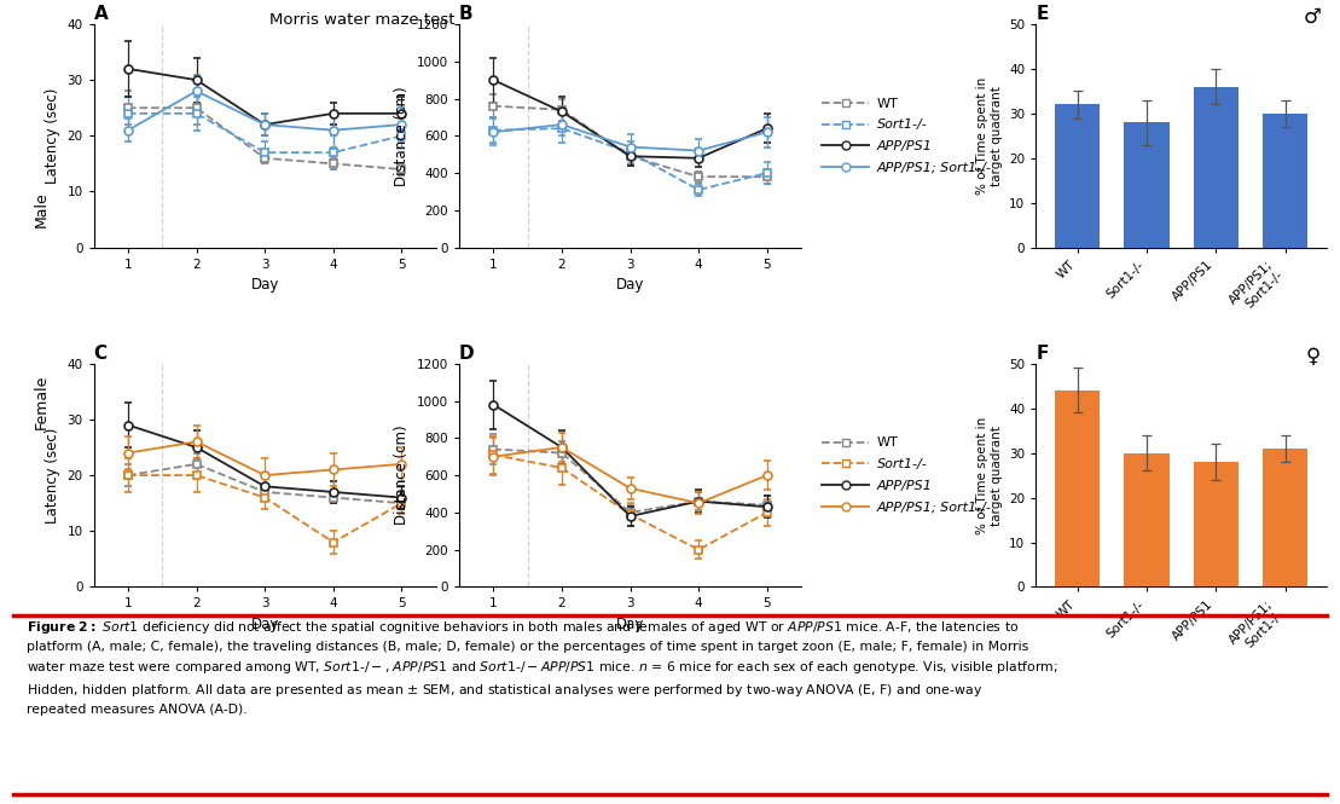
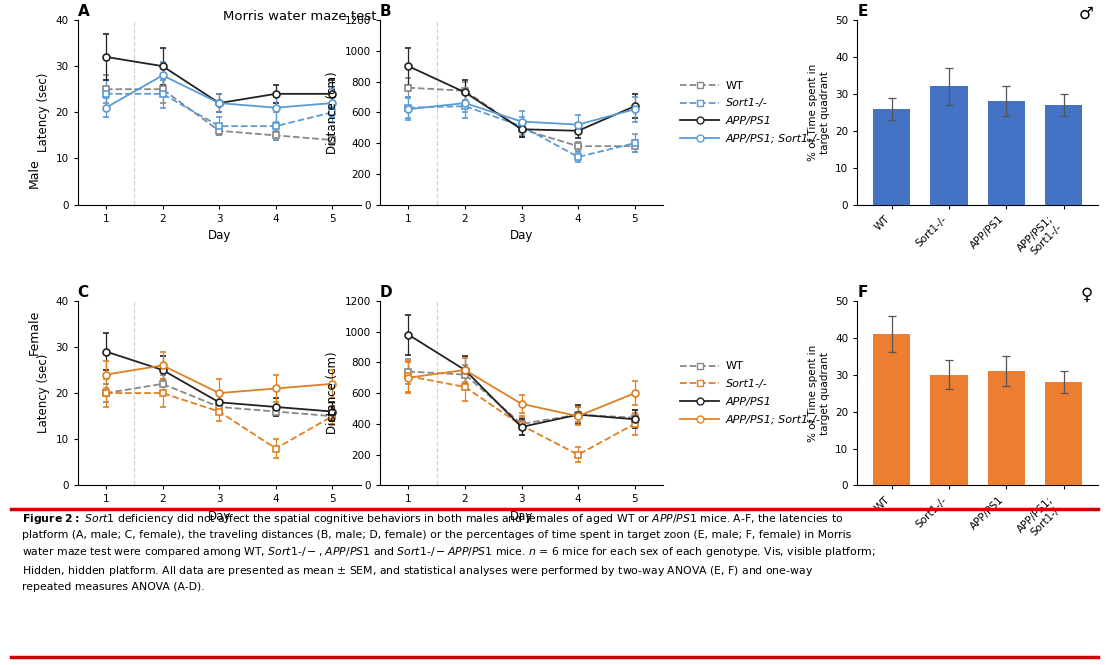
E/WT: 32 -> 26
E/Sort1-/-: 28 -> 32
E/APP/PS1: 36 -> 28
E/APP/PS1; Sort1-/-: 30 -> 27
F/WT: 44 -> 41
F/APP/PS1: 28 -> 31
F/APP/PS1; Sort1-/-: 31 -> 28
